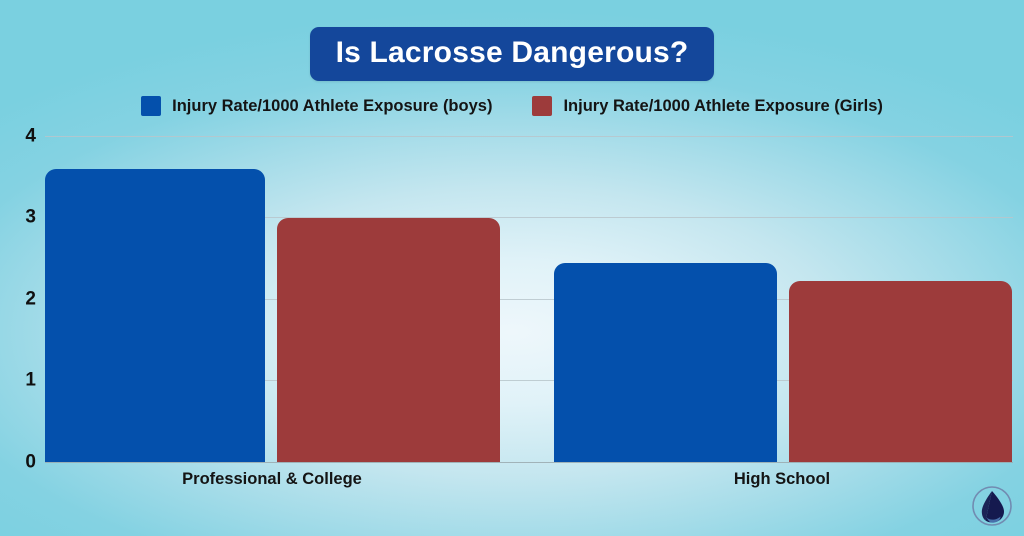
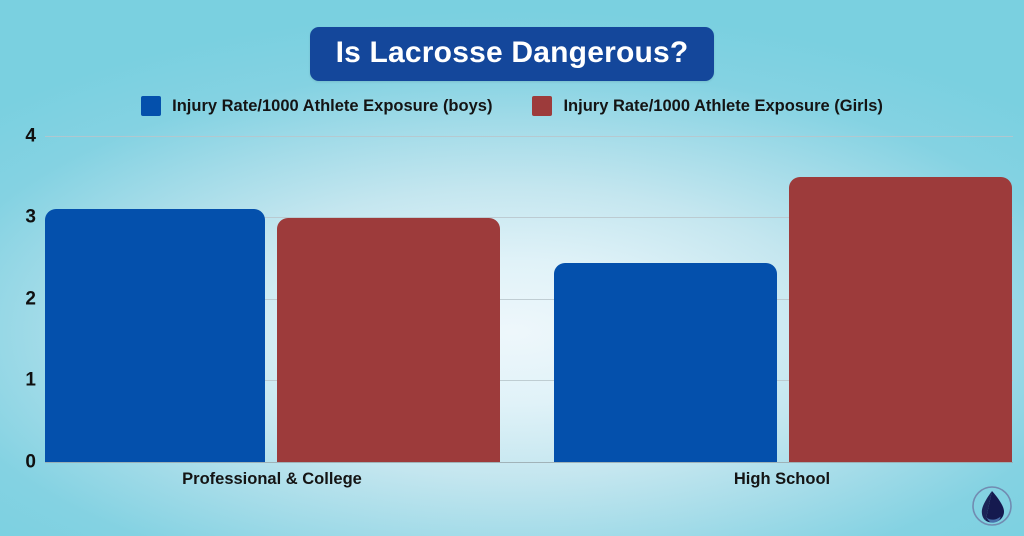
Injury Rate/1000 Athlete Exposure (boys)/Professional & College: 3.6 -> 3.1
Injury Rate/1000 Athlete Exposure (Girls)/High School: 2.2 -> 3.5
